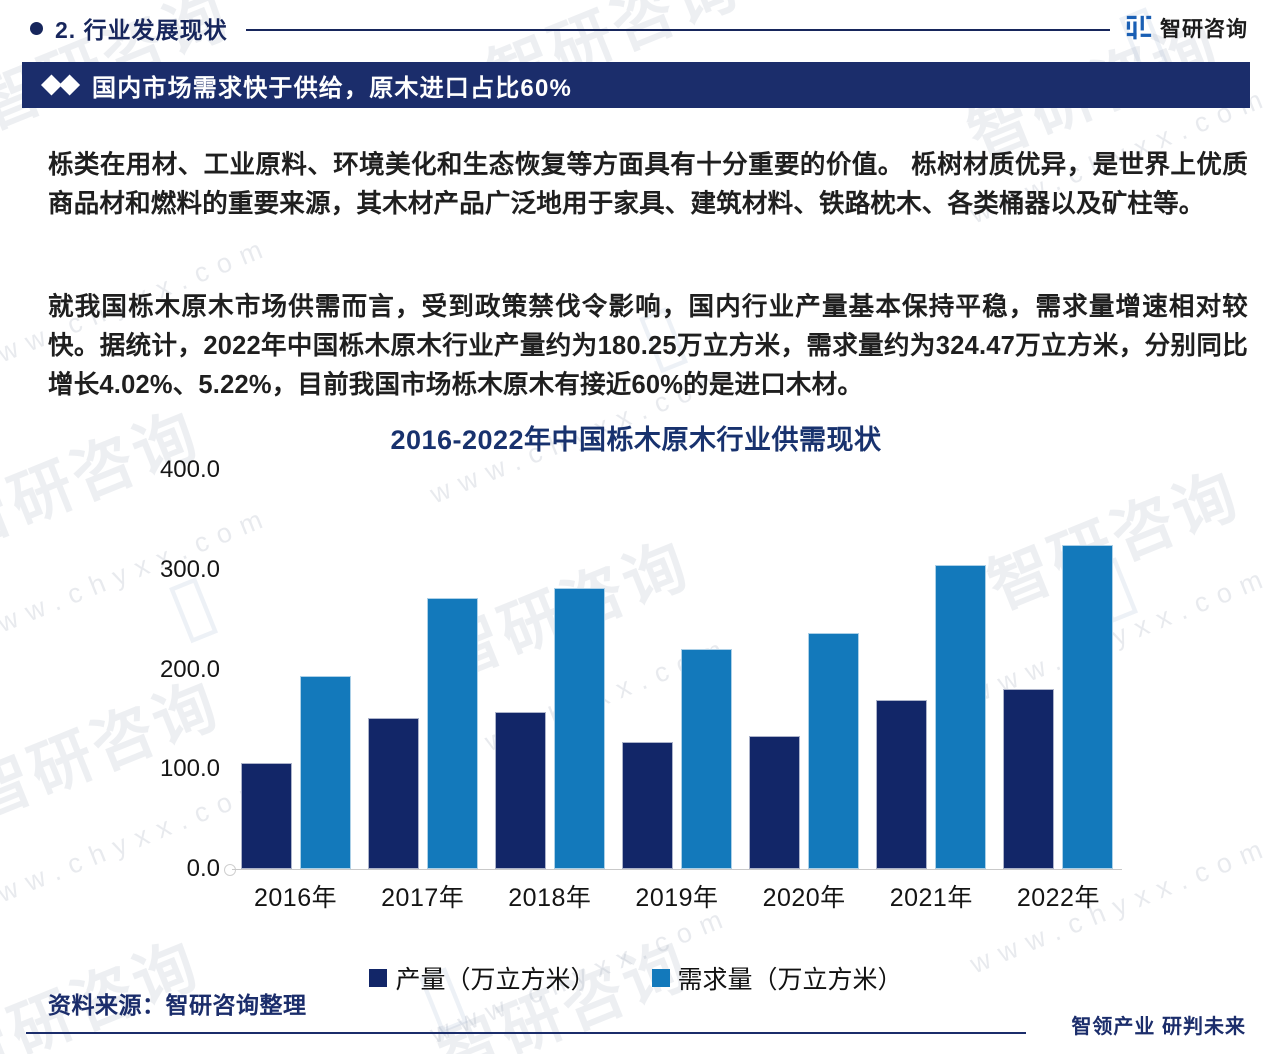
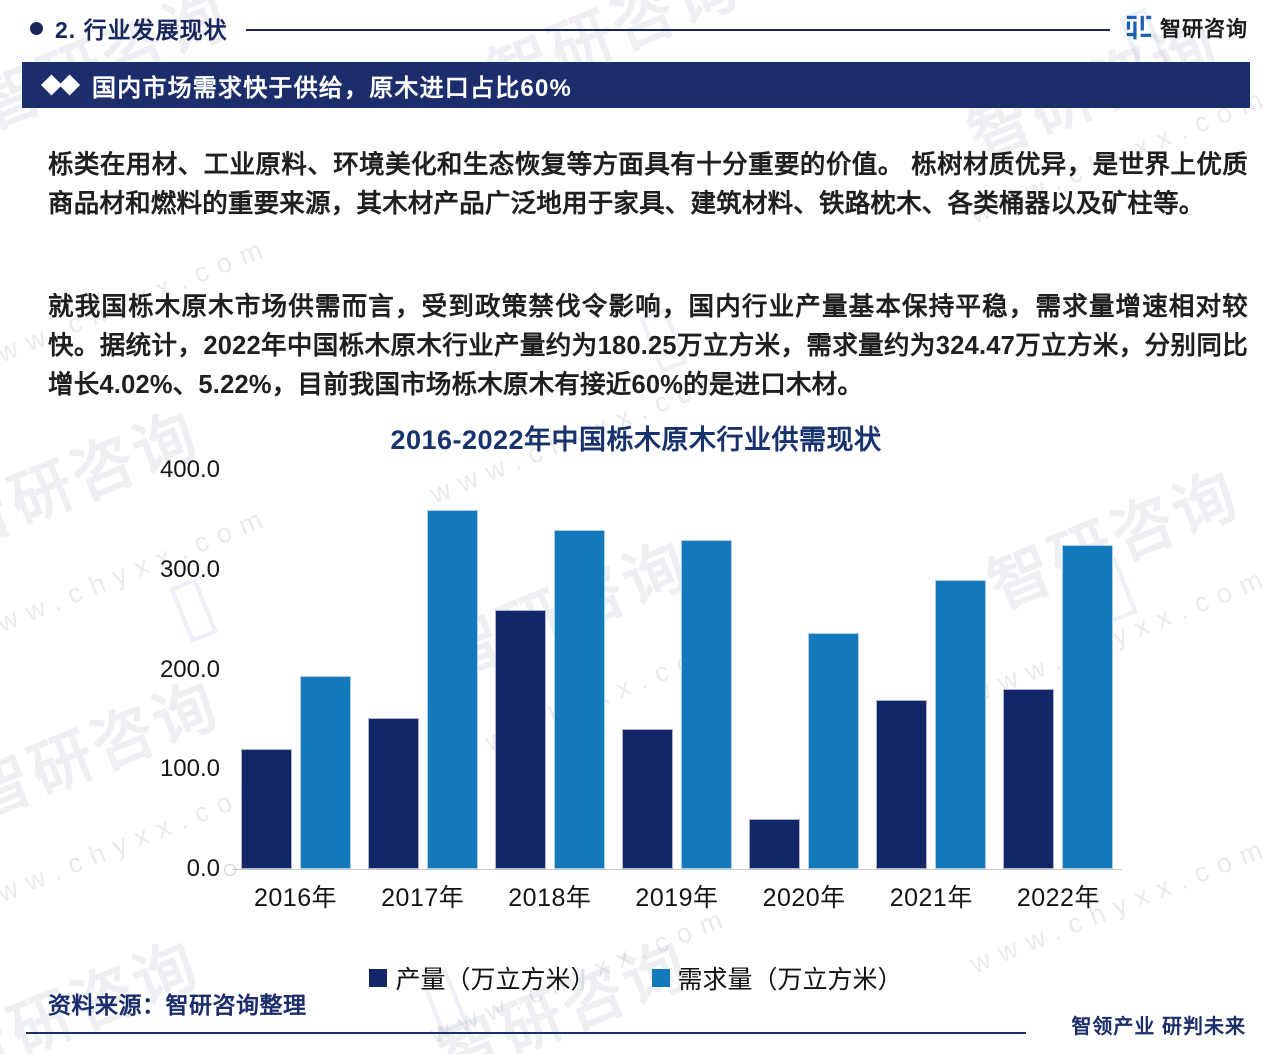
产量（万立方米）/2016年: 110 -> 120
需求量（万立方米）/2017年: 270 -> 360
产量（万立方米）/2018年: 160 -> 260
需求量（万立方米）/2018年: 280 -> 340
产量（万立方米）/2019年: 130 -> 140
需求量（万立方米）/2019年: 220 -> 330
产量（万立方米）/2020年: 130 -> 50
需求量（万立方米）/2021年: 300 -> 290
